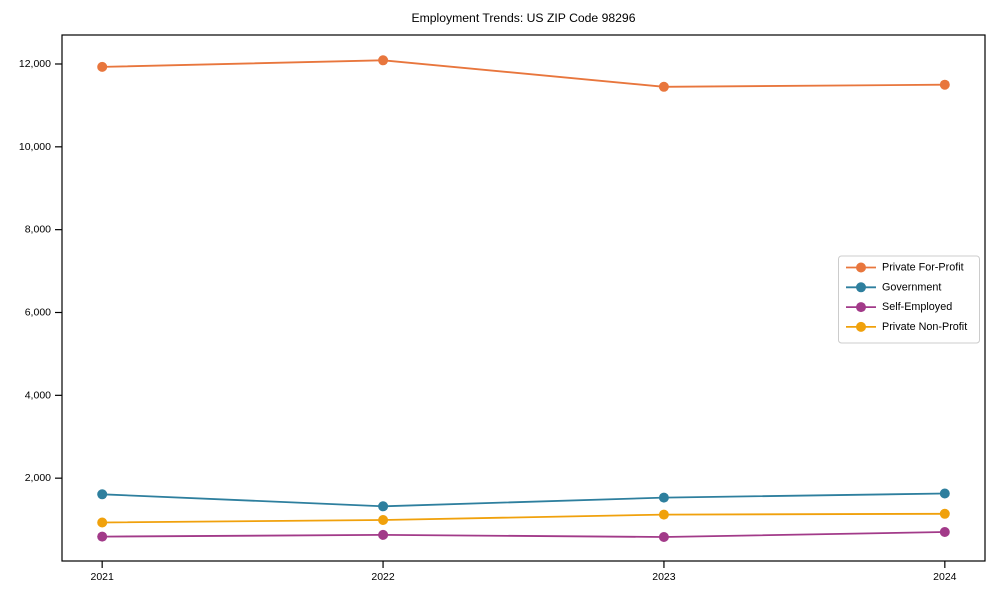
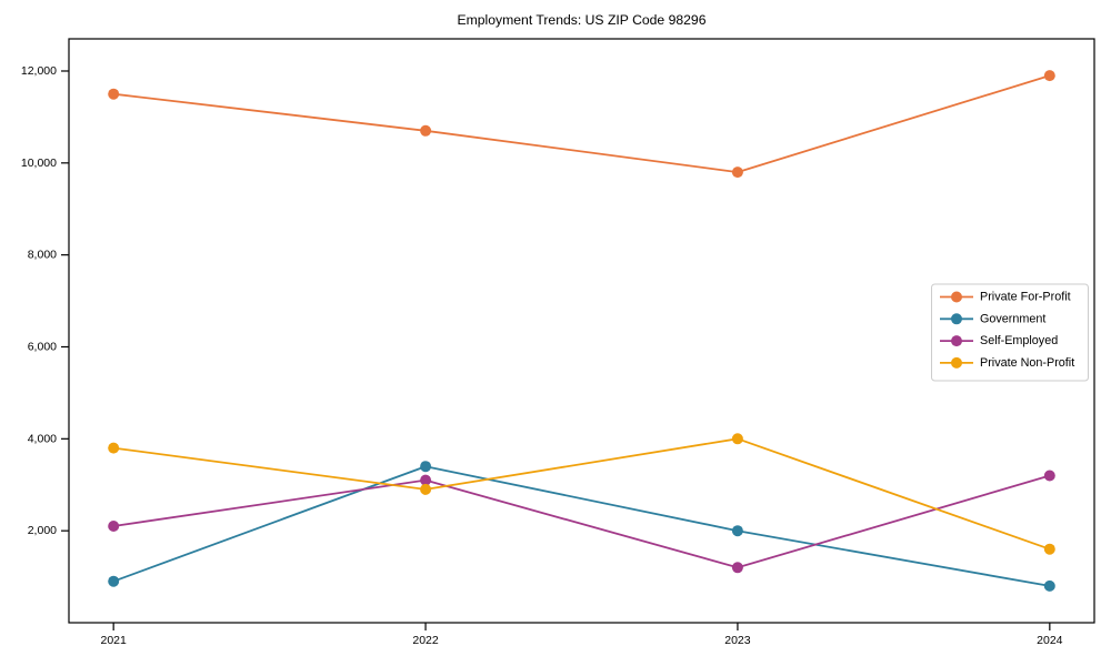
Private For-Profit/2021: 11900 -> 11500
Government/2021: 1600 -> 900
Self-Employed/2021: 600 -> 2100
Private Non-Profit/2021: 900 -> 3800
Private For-Profit/2022: 12100 -> 10700
Government/2022: 1300 -> 3400
Self-Employed/2022: 600 -> 3100
Private Non-Profit/2022: 1000 -> 2900
Private For-Profit/2023: 11400 -> 9800
Government/2023: 1500 -> 2000
Self-Employed/2023: 600 -> 1200
Private Non-Profit/2023: 1100 -> 4000
Private For-Profit/2024: 11500 -> 11900
Government/2024: 1600 -> 800
Self-Employed/2024: 700 -> 3200
Private Non-Profit/2024: 1100 -> 1600
